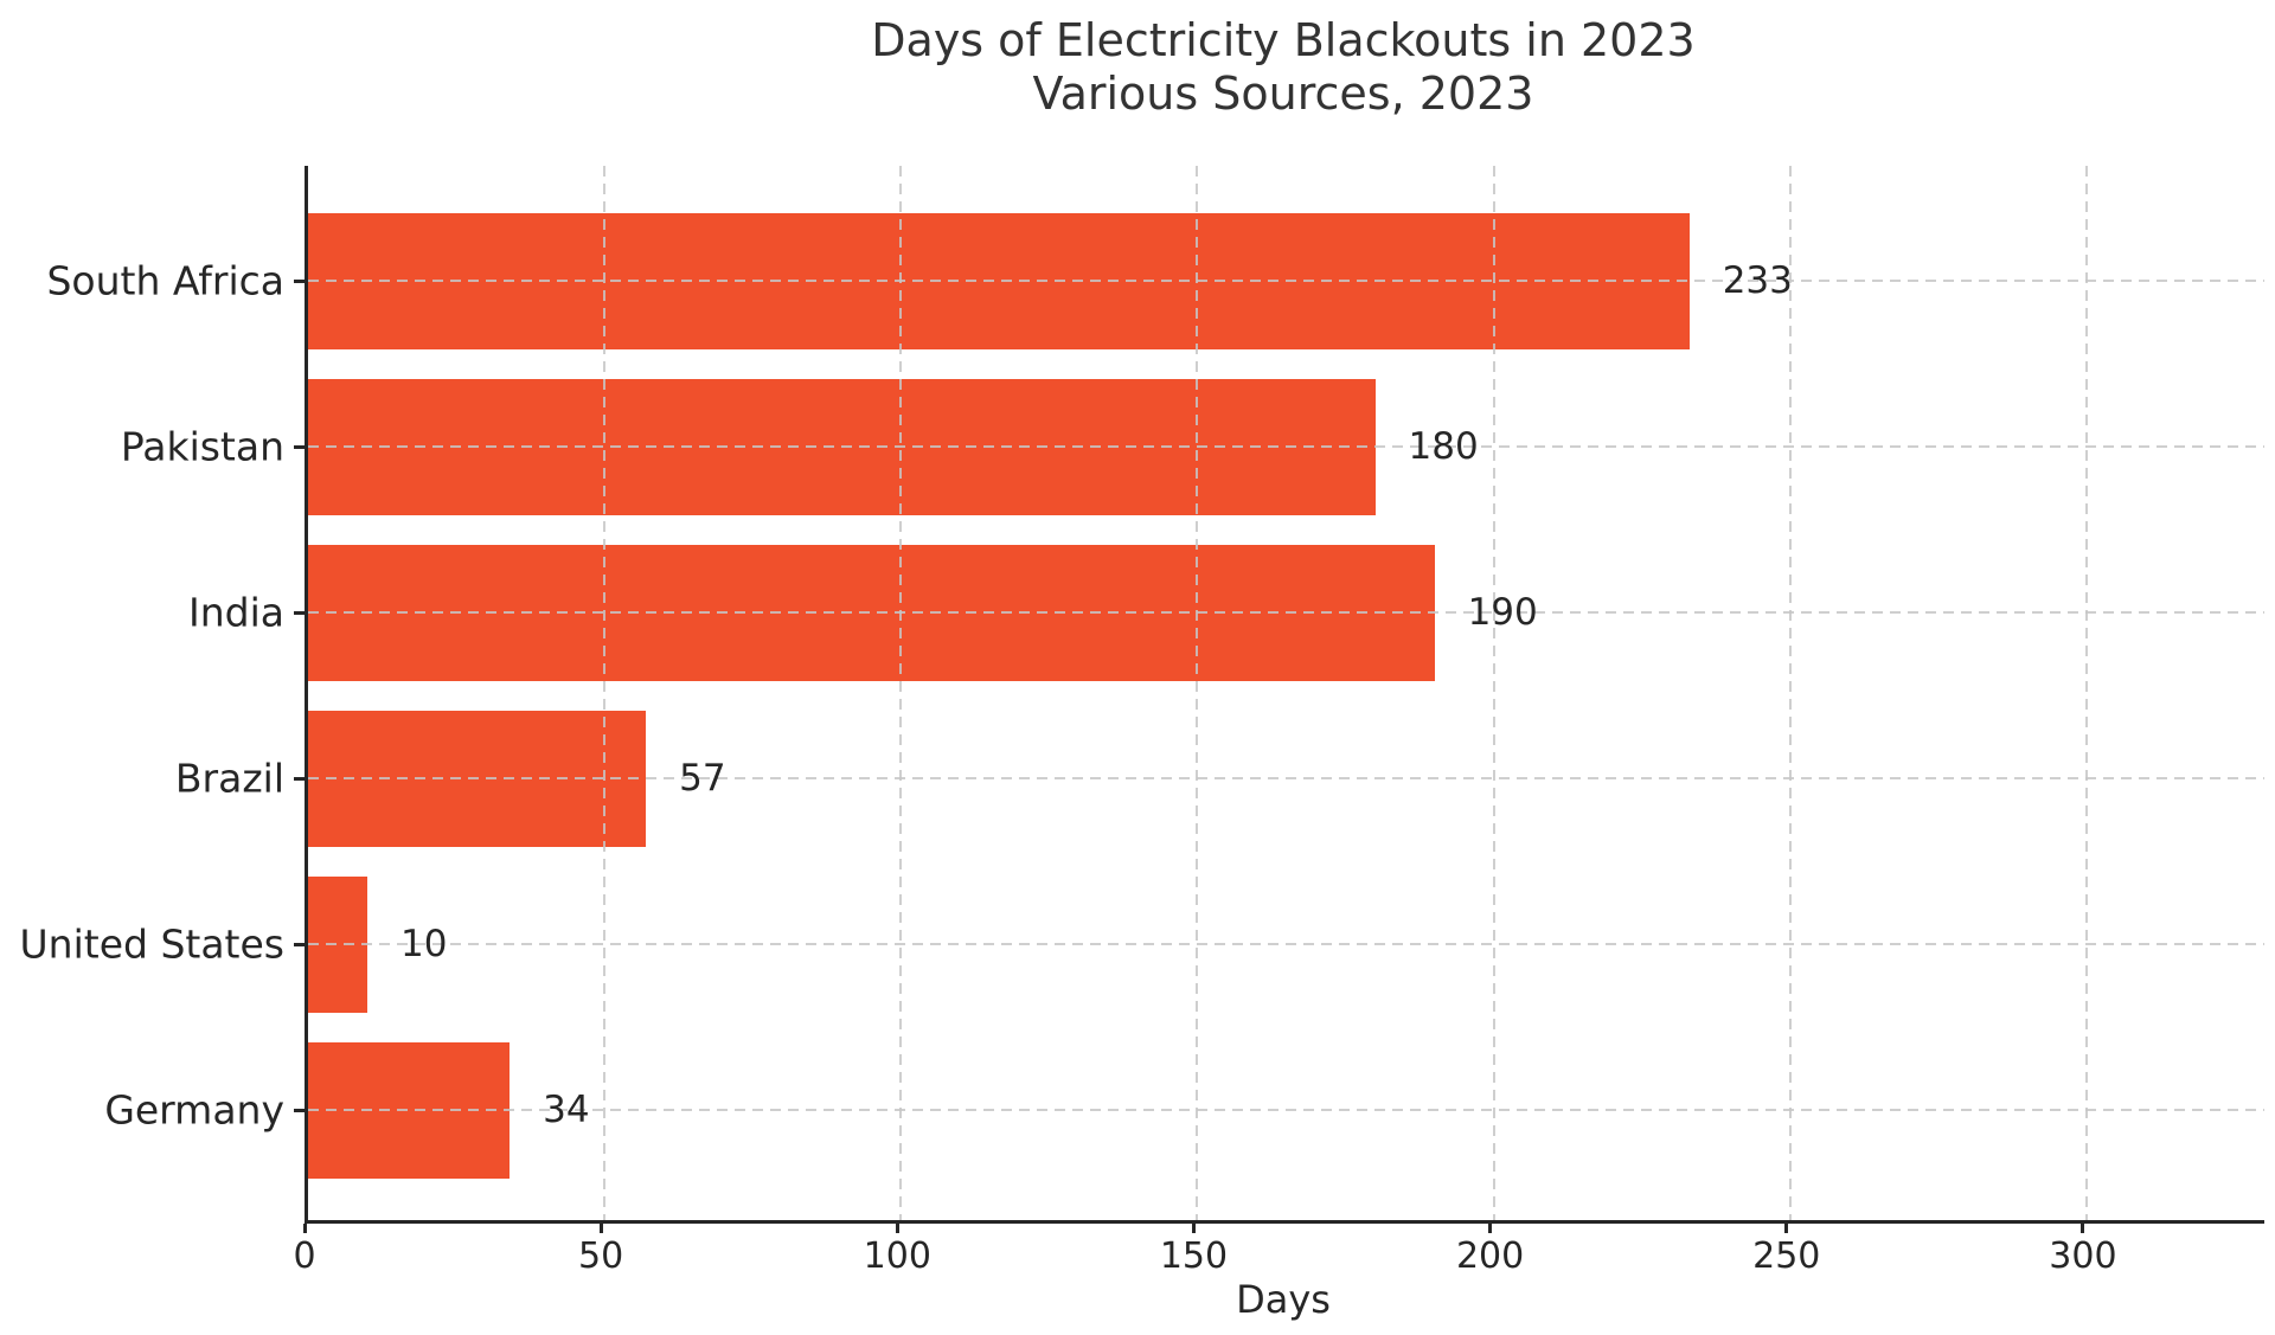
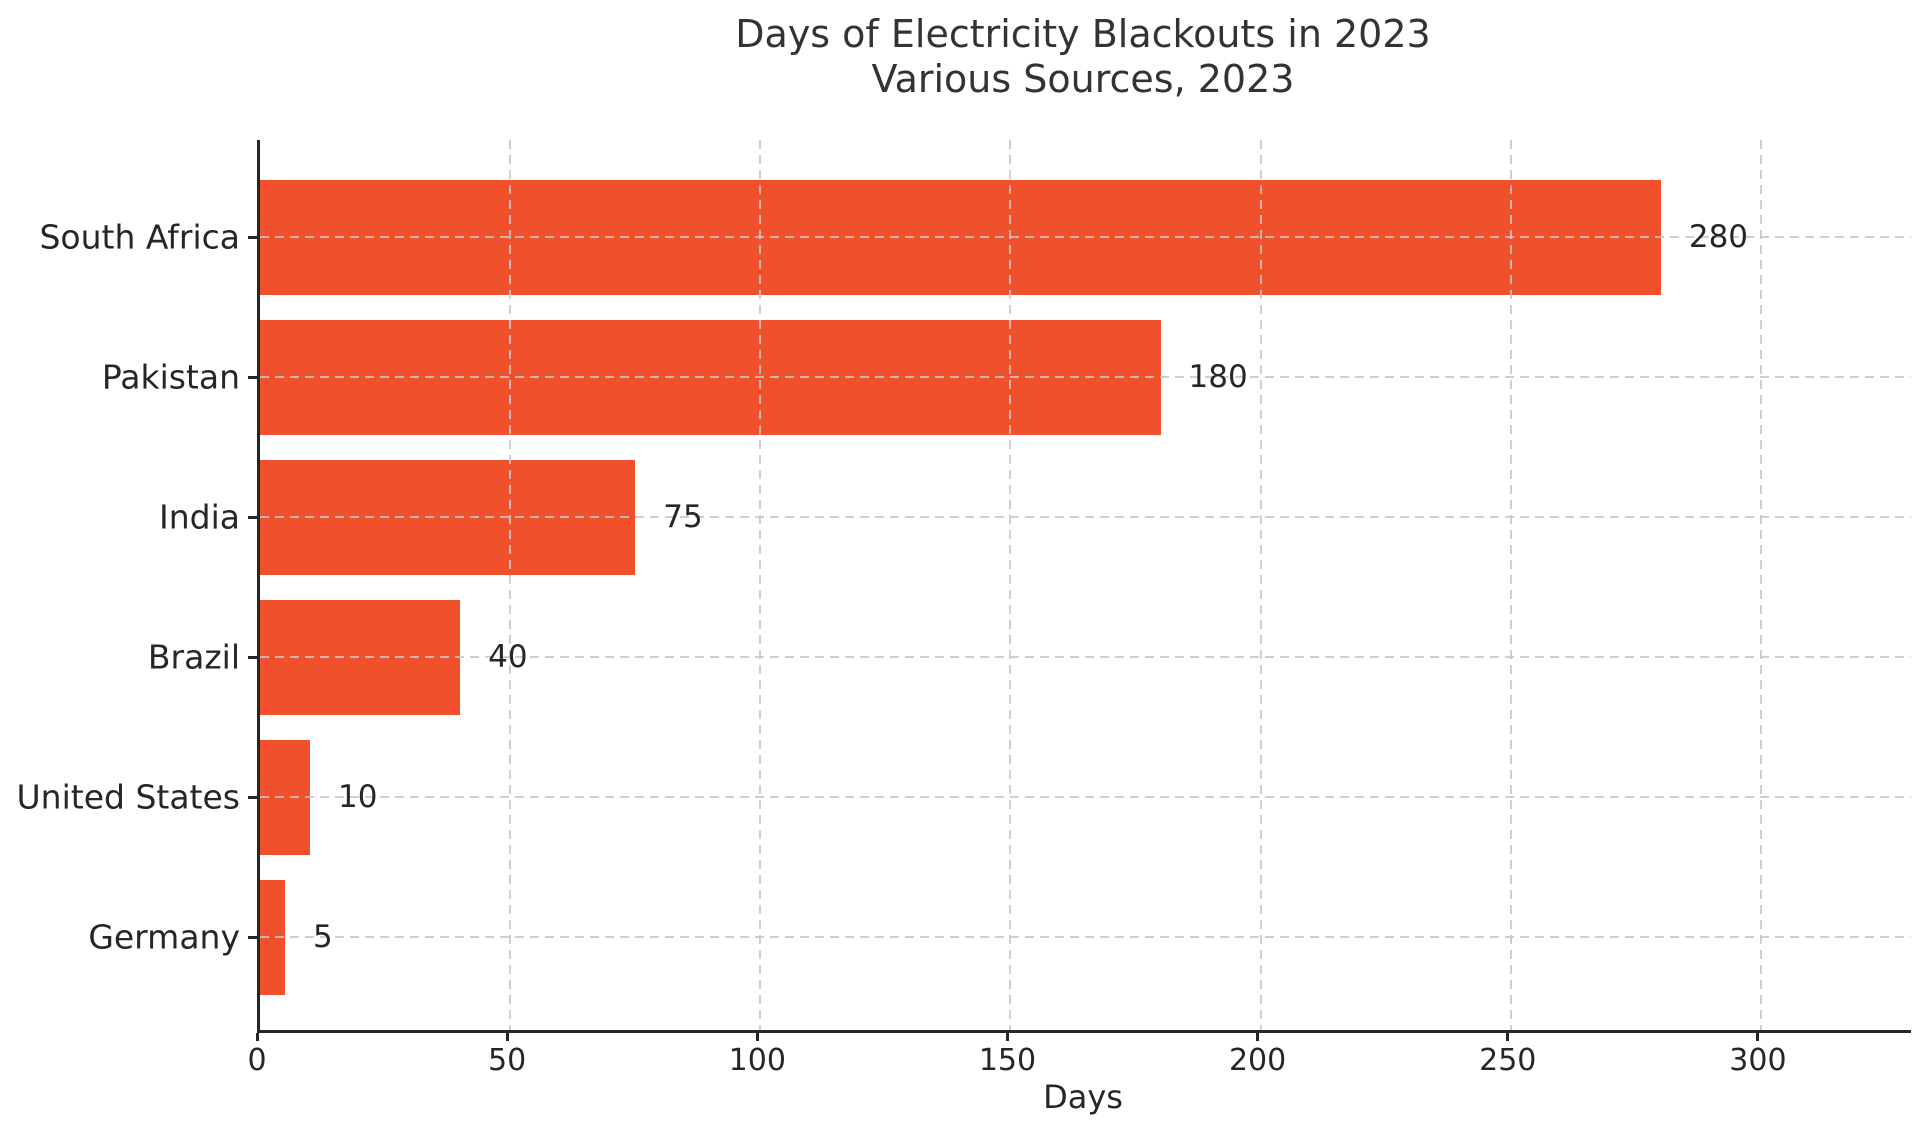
South Africa: 233 -> 280
India: 190 -> 75
Brazil: 57 -> 40
Germany: 34 -> 5
